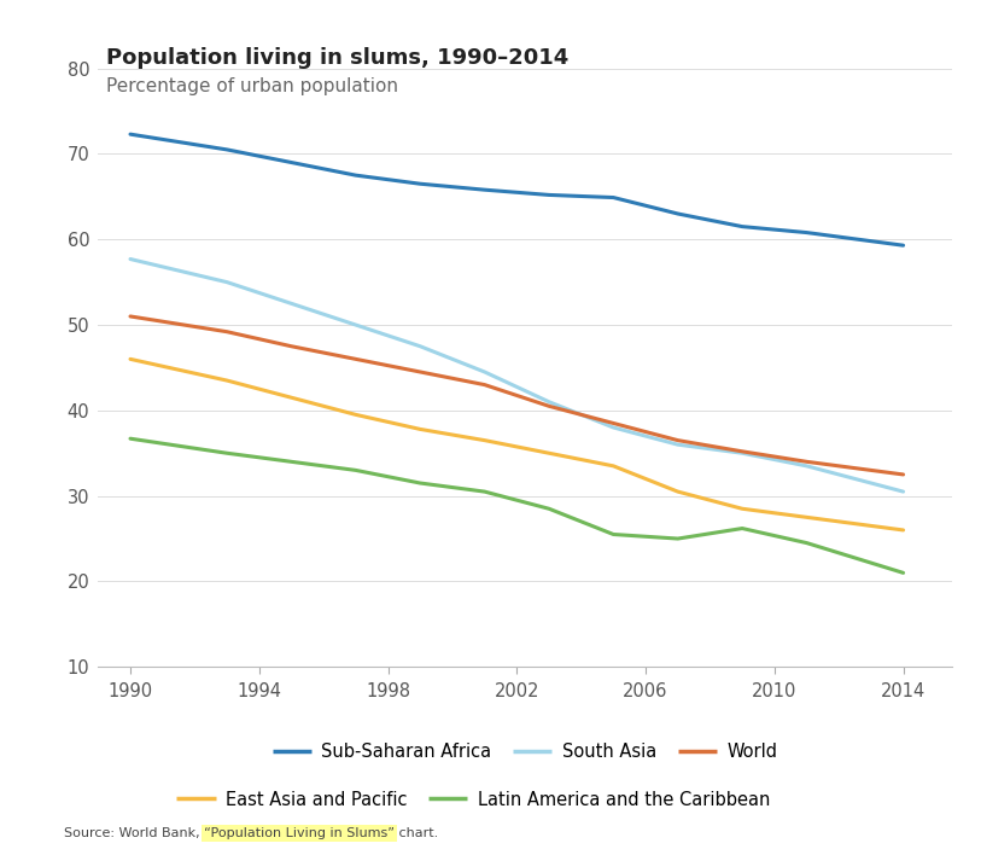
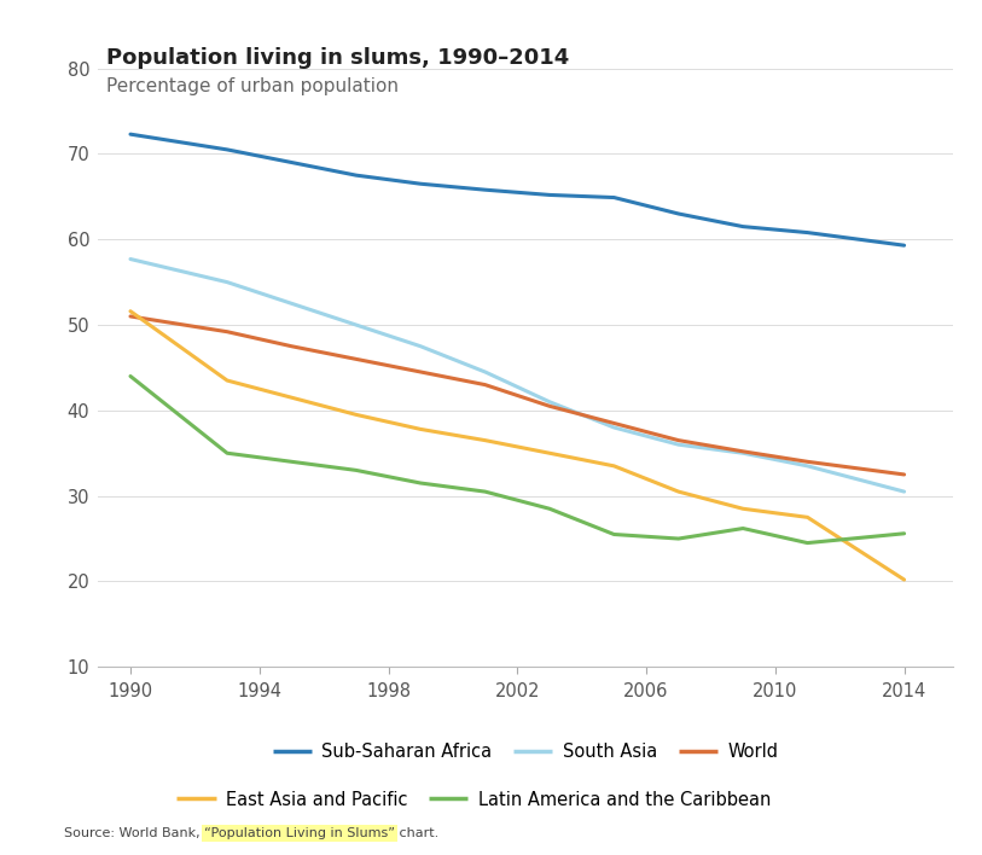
East Asia and Pacific/1990: 46.0 -> 51.6
Latin America and the Caribbean/1990: 36.7 -> 44.0
East Asia and Pacific/2014: 26.0 -> 20.2
Latin America and the Caribbean/2014: 21.0 -> 25.6
